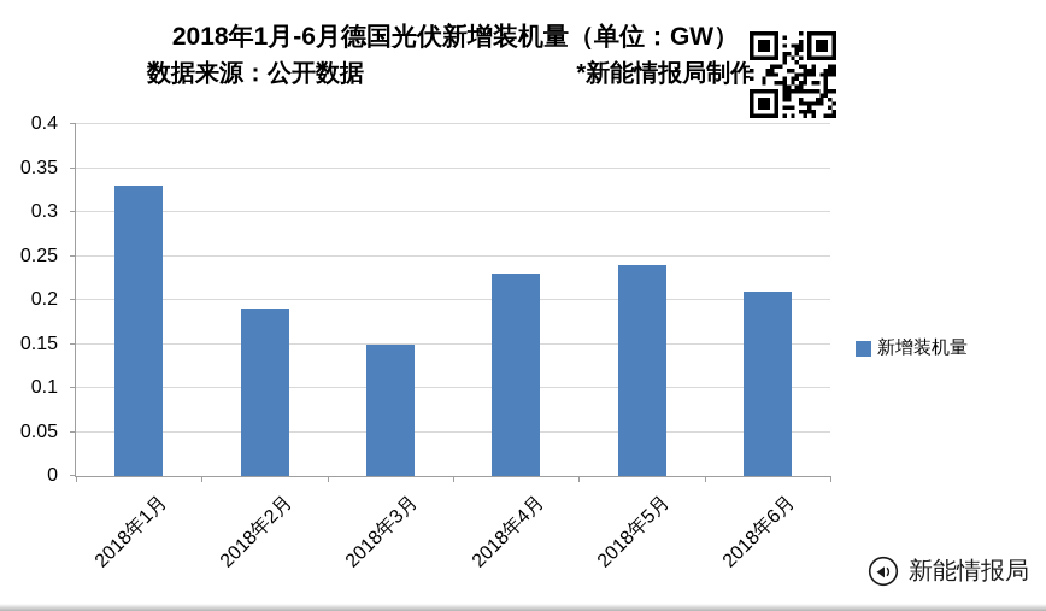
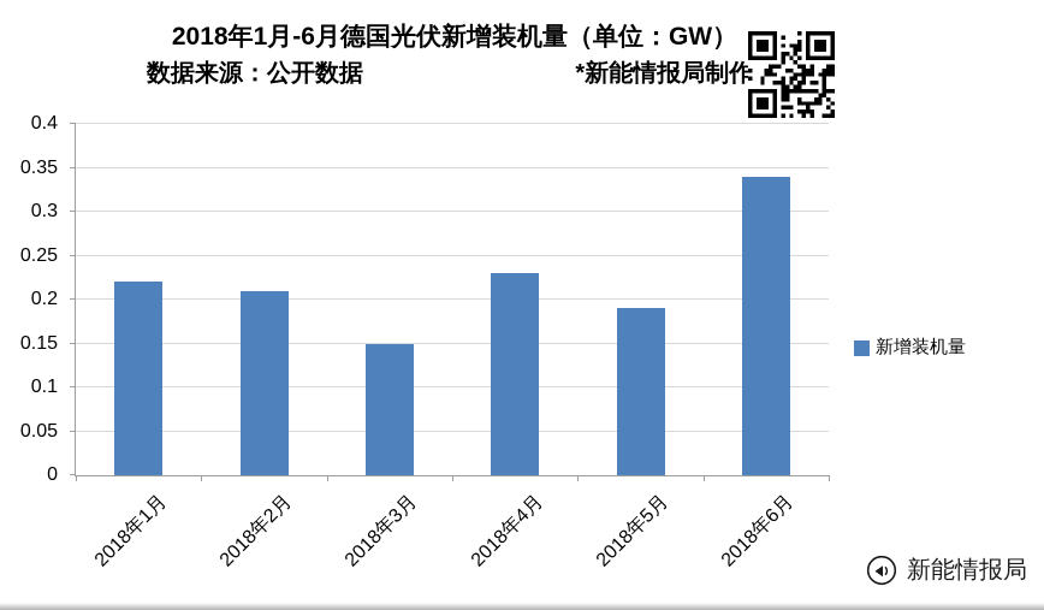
2018年1月: 0.33 -> 0.22
2018年2月: 0.19 -> 0.21
2018年5月: 0.24 -> 0.19
2018年6月: 0.21 -> 0.34
